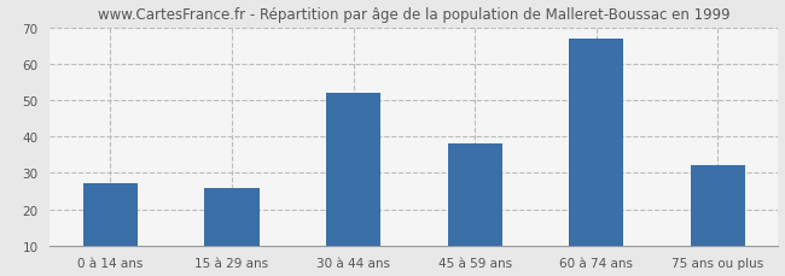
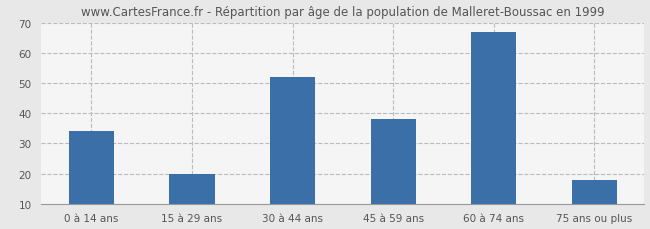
0 à 14 ans: 27 -> 34
15 à 29 ans: 26 -> 20
75 ans ou plus: 32 -> 18
